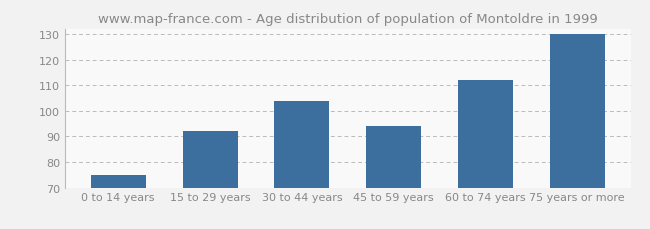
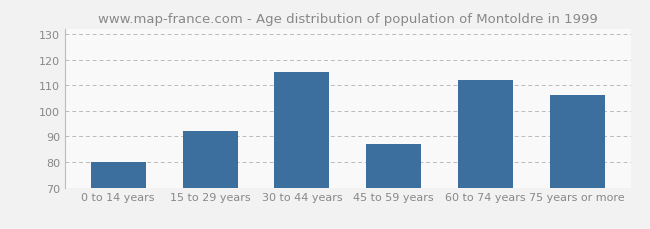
0 to 14 years: 75 -> 80
30 to 44 years: 104 -> 115
45 to 59 years: 94 -> 87
75 years or more: 130 -> 106
